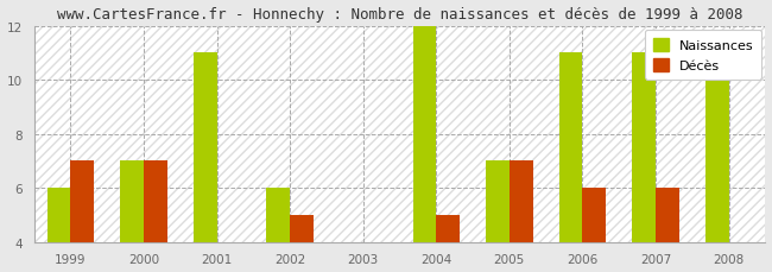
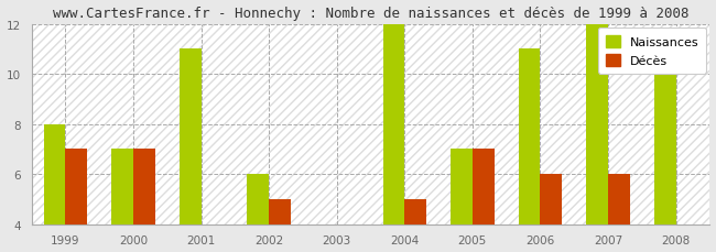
Naissances/1999: 6 -> 8
Naissances/2007: 11 -> 12
